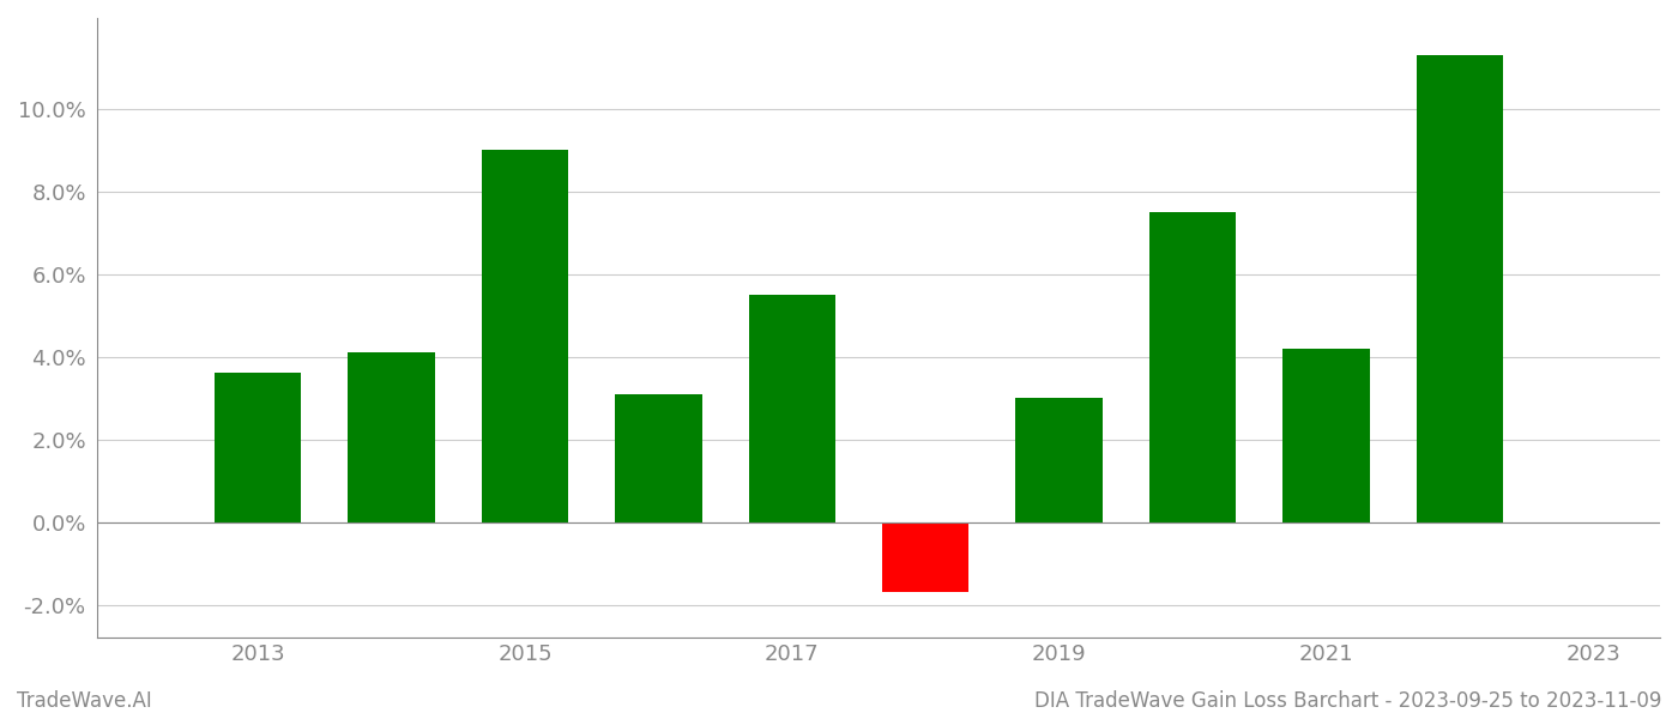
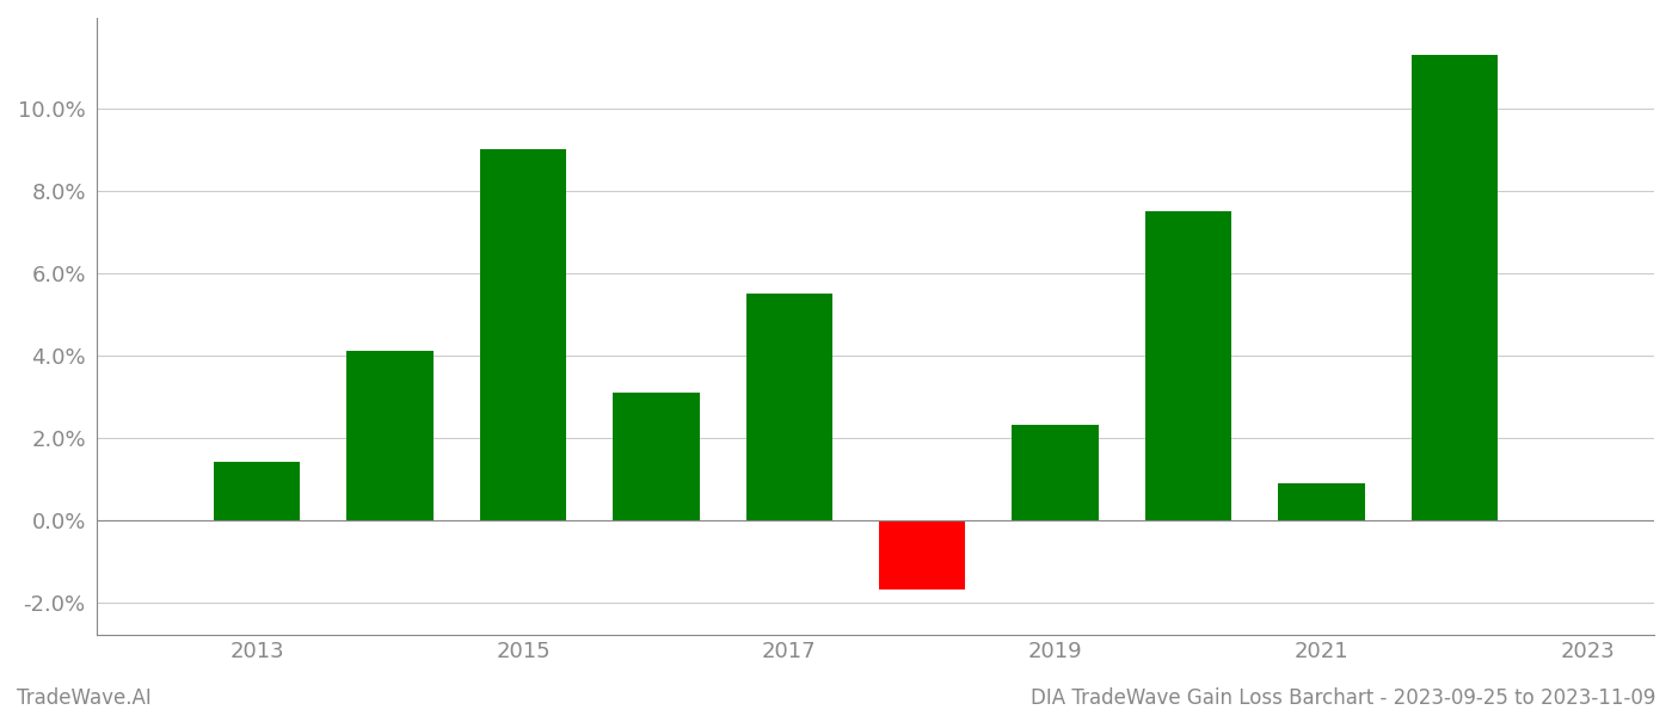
2013: 3.6% -> 1.4%
2019: 3.0% -> 2.3%
2021: 4.2% -> 0.9%
